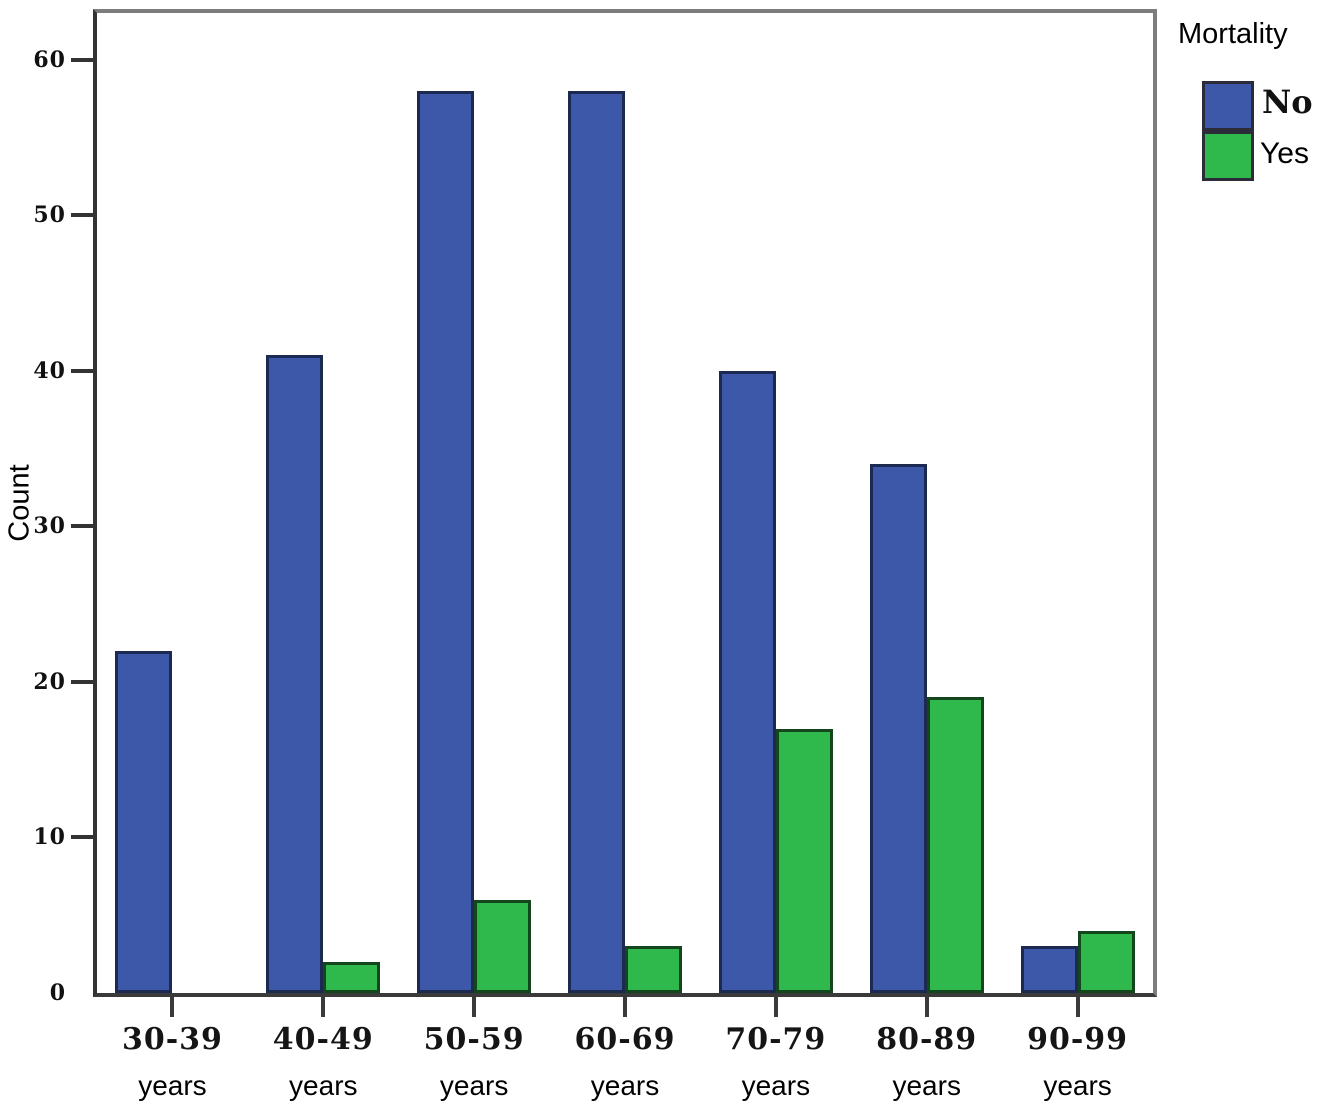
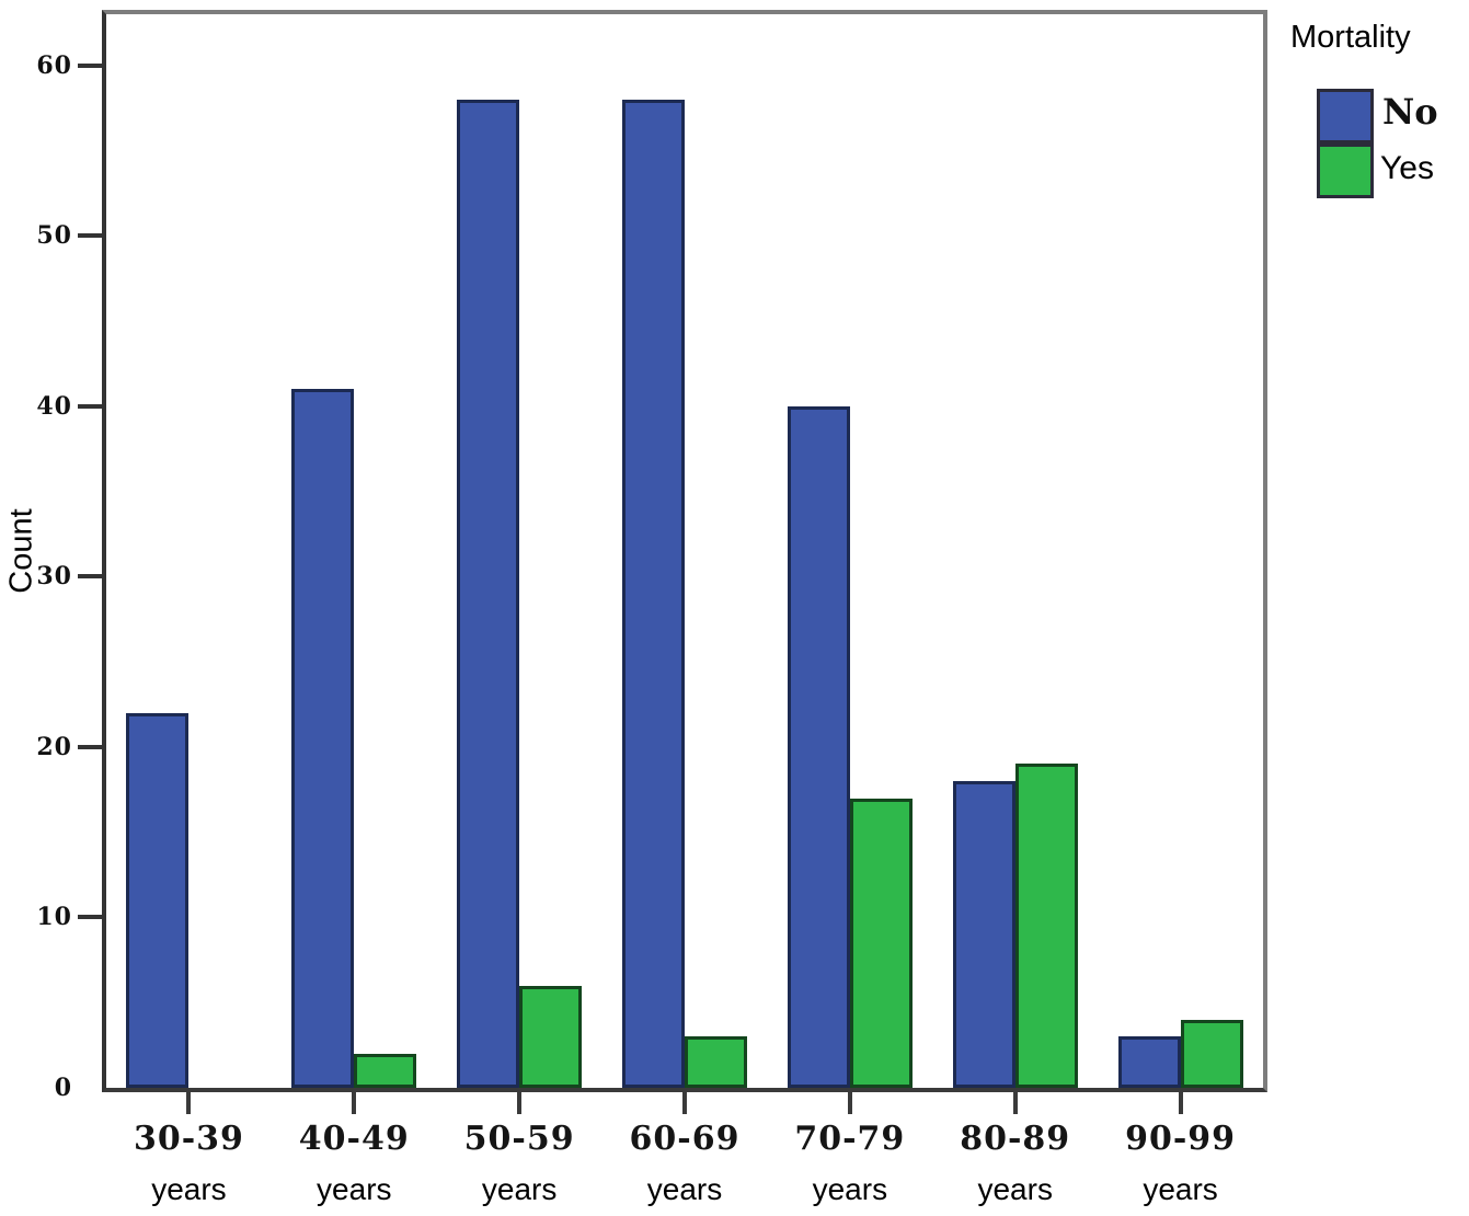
No/80-89: 34 -> 18
